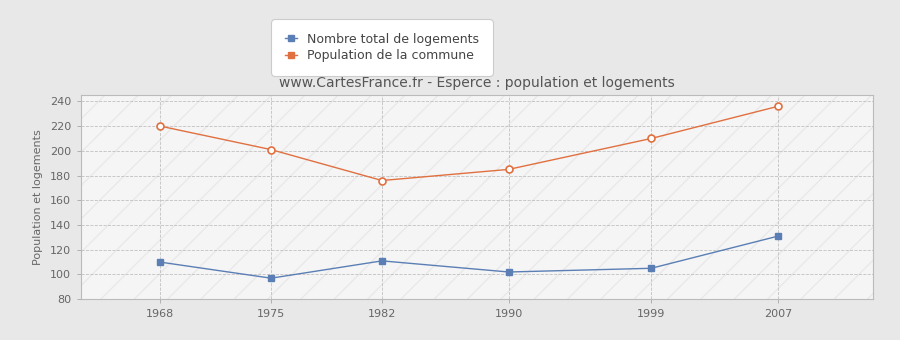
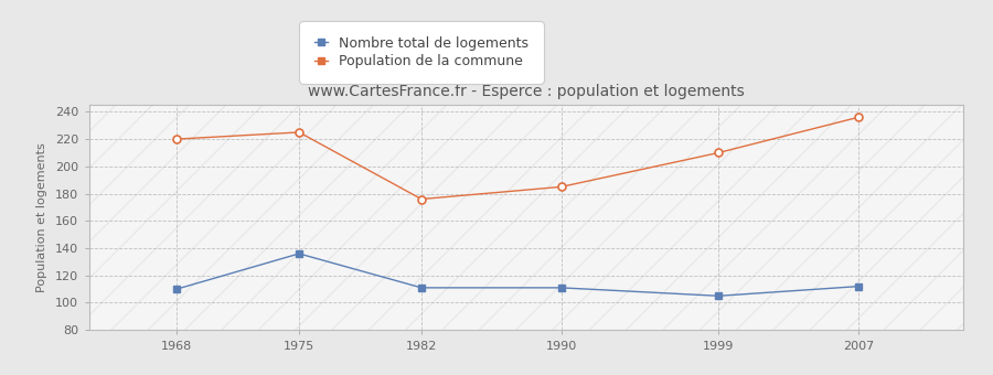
Nombre total de logements/1975: 97 -> 136
Population de la commune/1975: 201 -> 225
Nombre total de logements/1990: 102 -> 111
Nombre total de logements/2007: 131 -> 112
